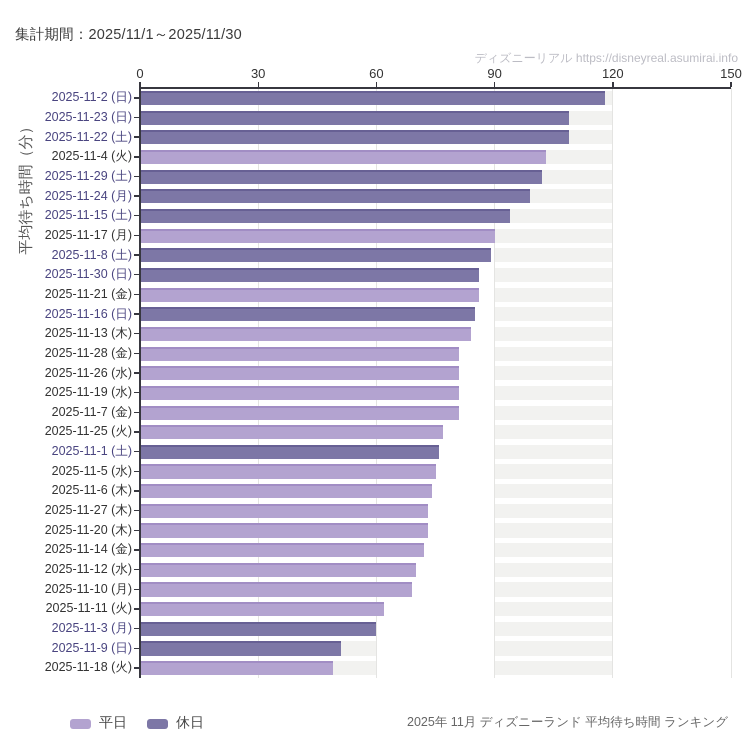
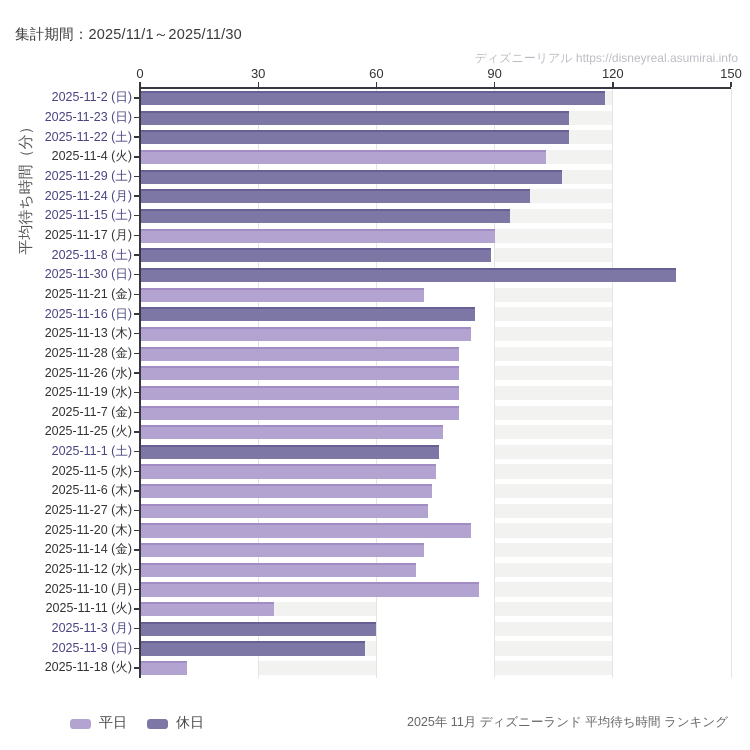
2025-11-29 (土): 102 -> 107
2025-11-30 (日): 86 -> 136
2025-11-21 (金): 86 -> 72
2025-11-20 (木): 73 -> 84
2025-11-10 (月): 69 -> 86
2025-11-11 (火): 62 -> 34
2025-11-9 (日): 51 -> 57
2025-11-18 (火): 49 -> 12
